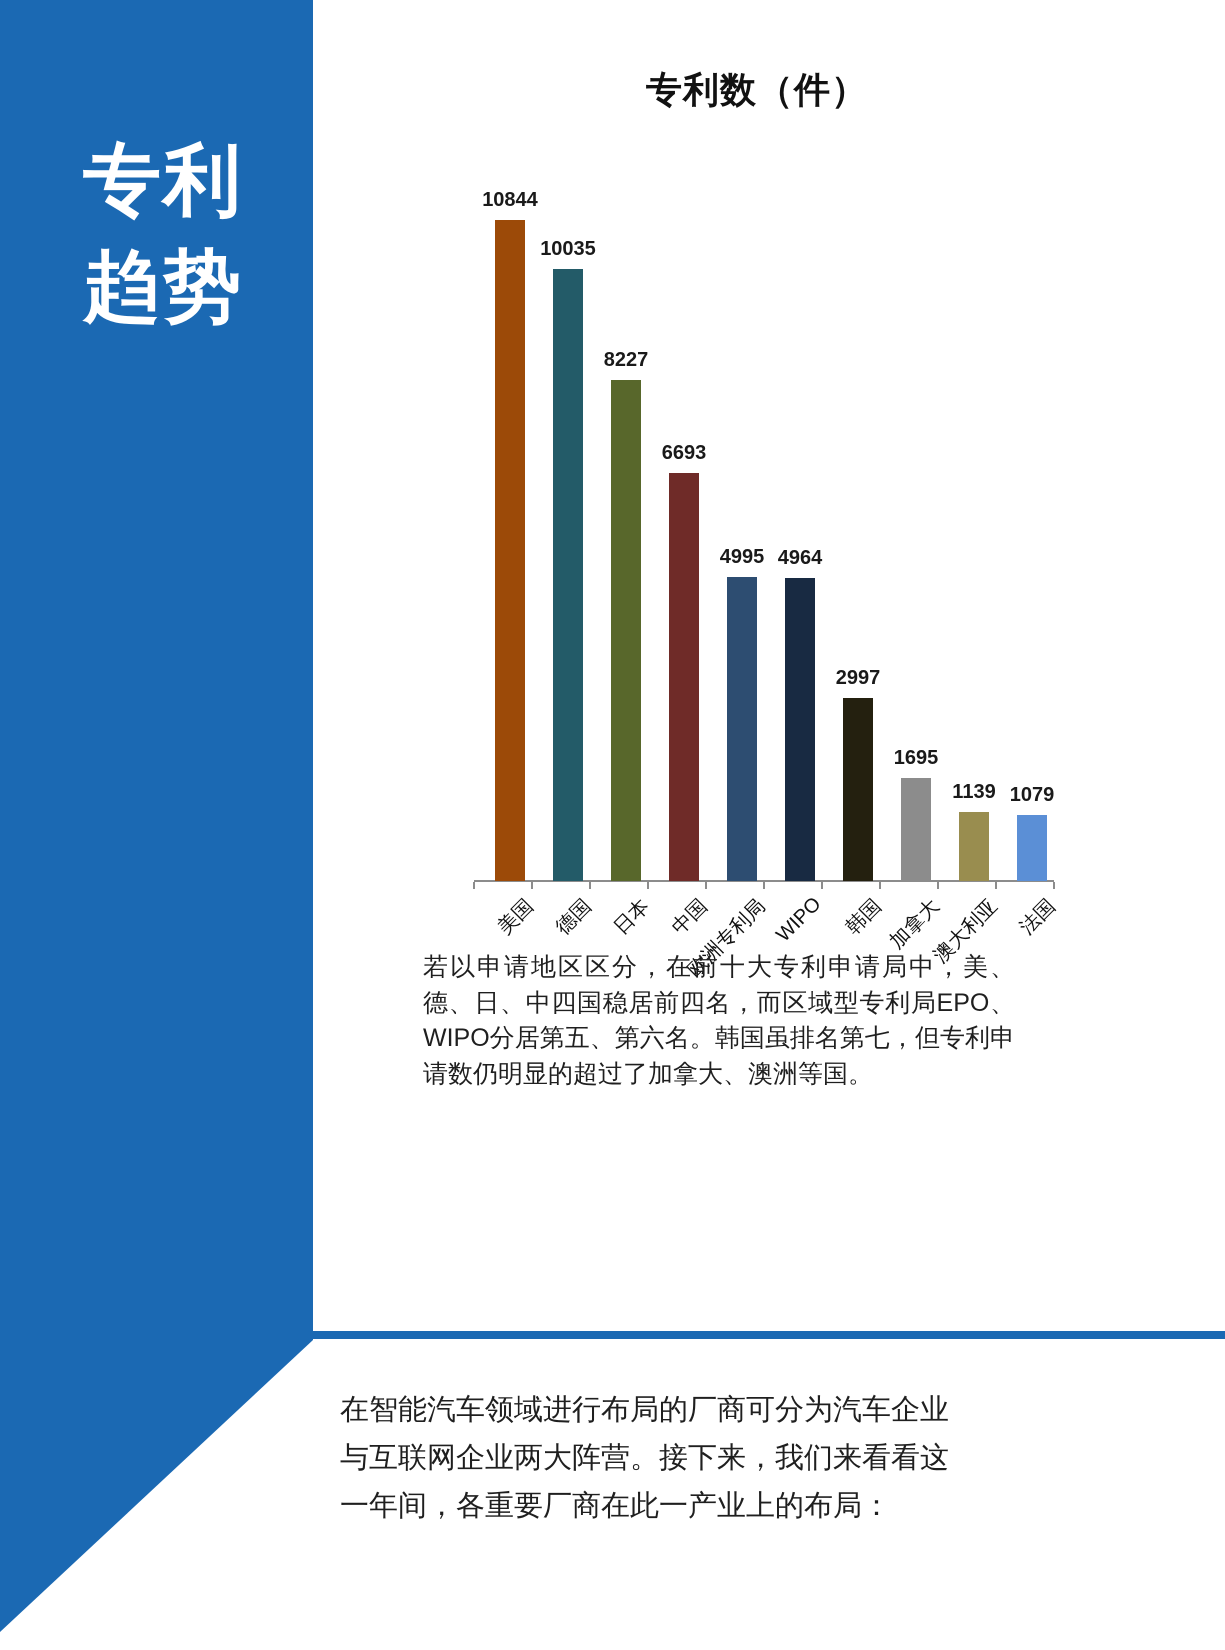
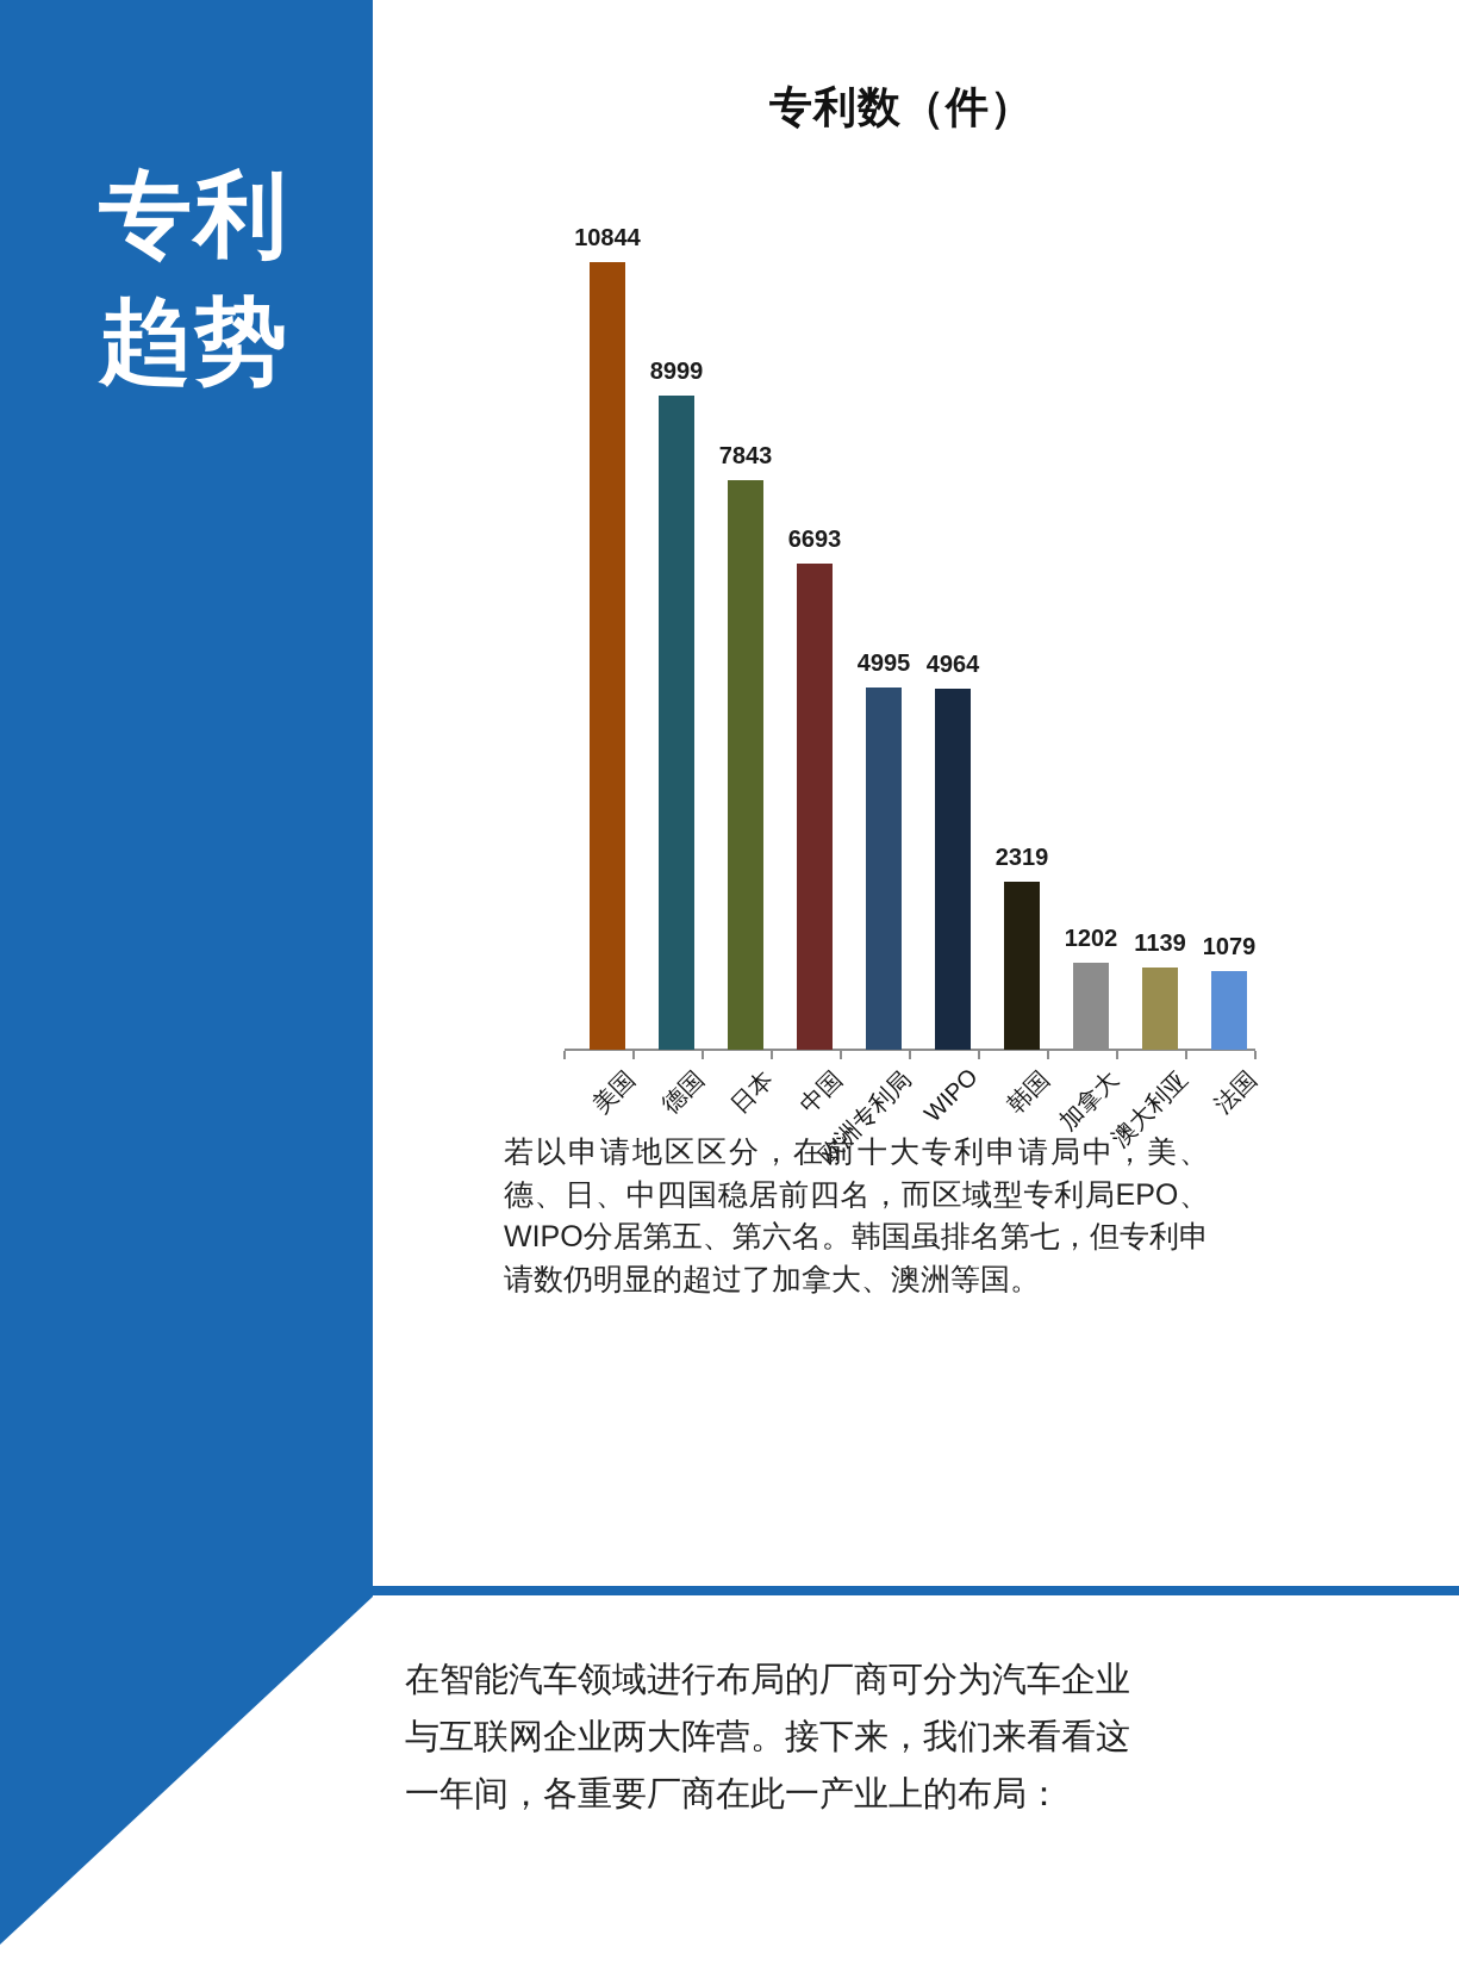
德国: 10035 -> 8999
日本: 8227 -> 7843
韩国: 2997 -> 2319
加拿大: 1695 -> 1202
